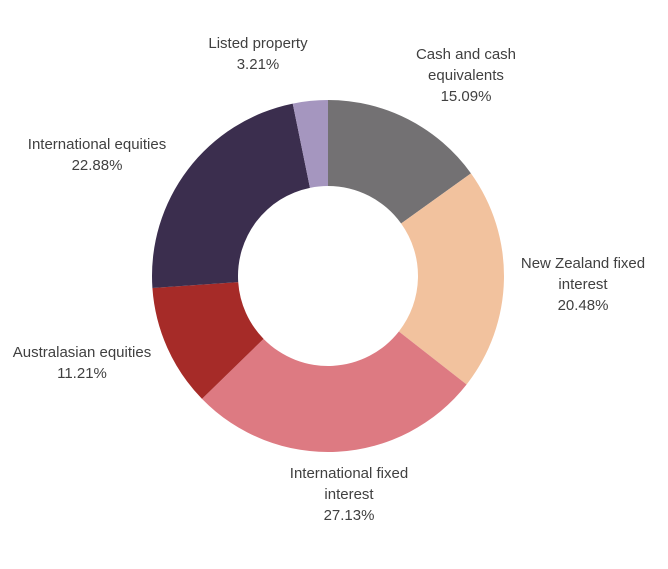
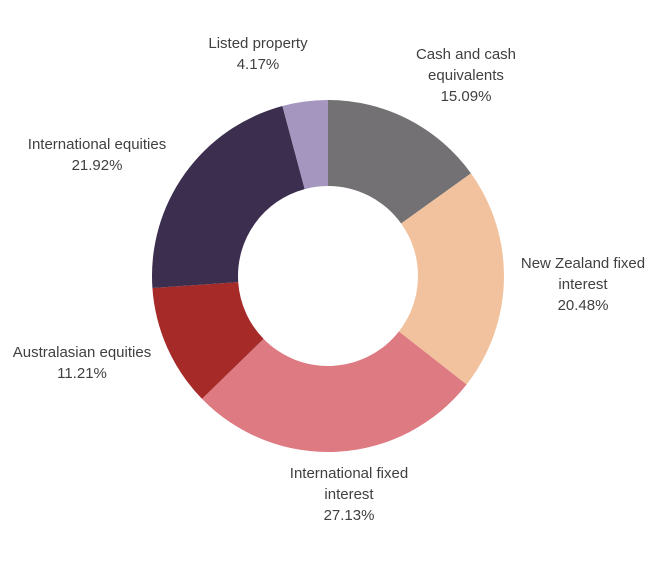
International equities: 22.88% -> 21.92%
Listed property: 3.21% -> 4.17%
